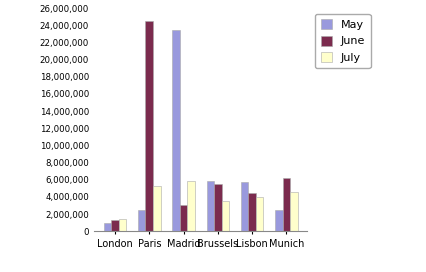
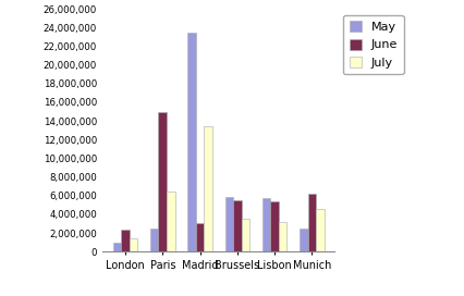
June/London: 1,300,000 -> 2,400,000
June/Paris: 24,500,000 -> 15,000,000
July/Paris: 5,300,000 -> 6,400,000
July/Madrid: 5,900,000 -> 13,400,000
June/Lisbon: 4,500,000 -> 5,400,000
July/Lisbon: 4,000,000 -> 3,200,000
